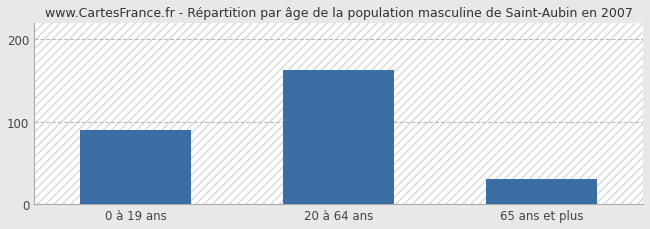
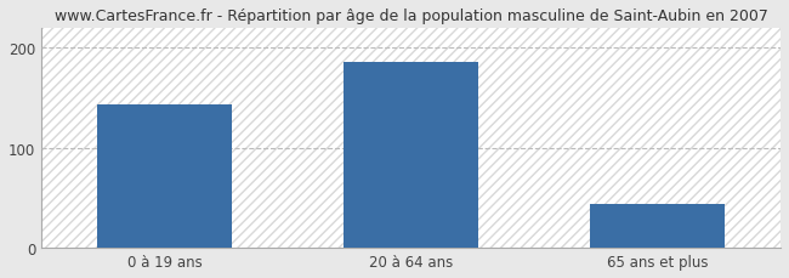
0 à 19 ans: 90 -> 144
20 à 64 ans: 163 -> 186
65 ans et plus: 30 -> 44
